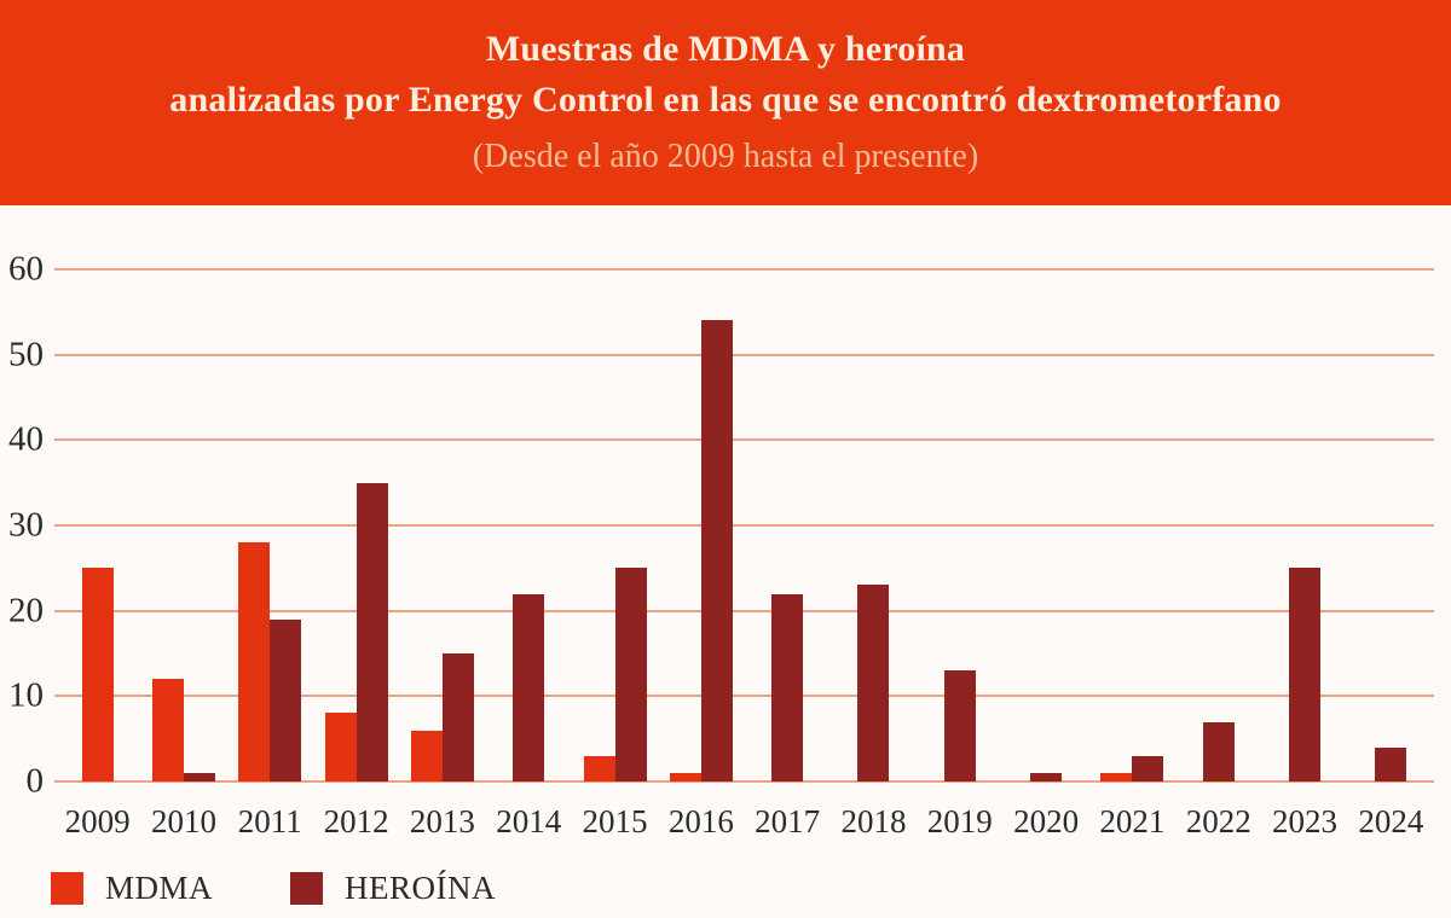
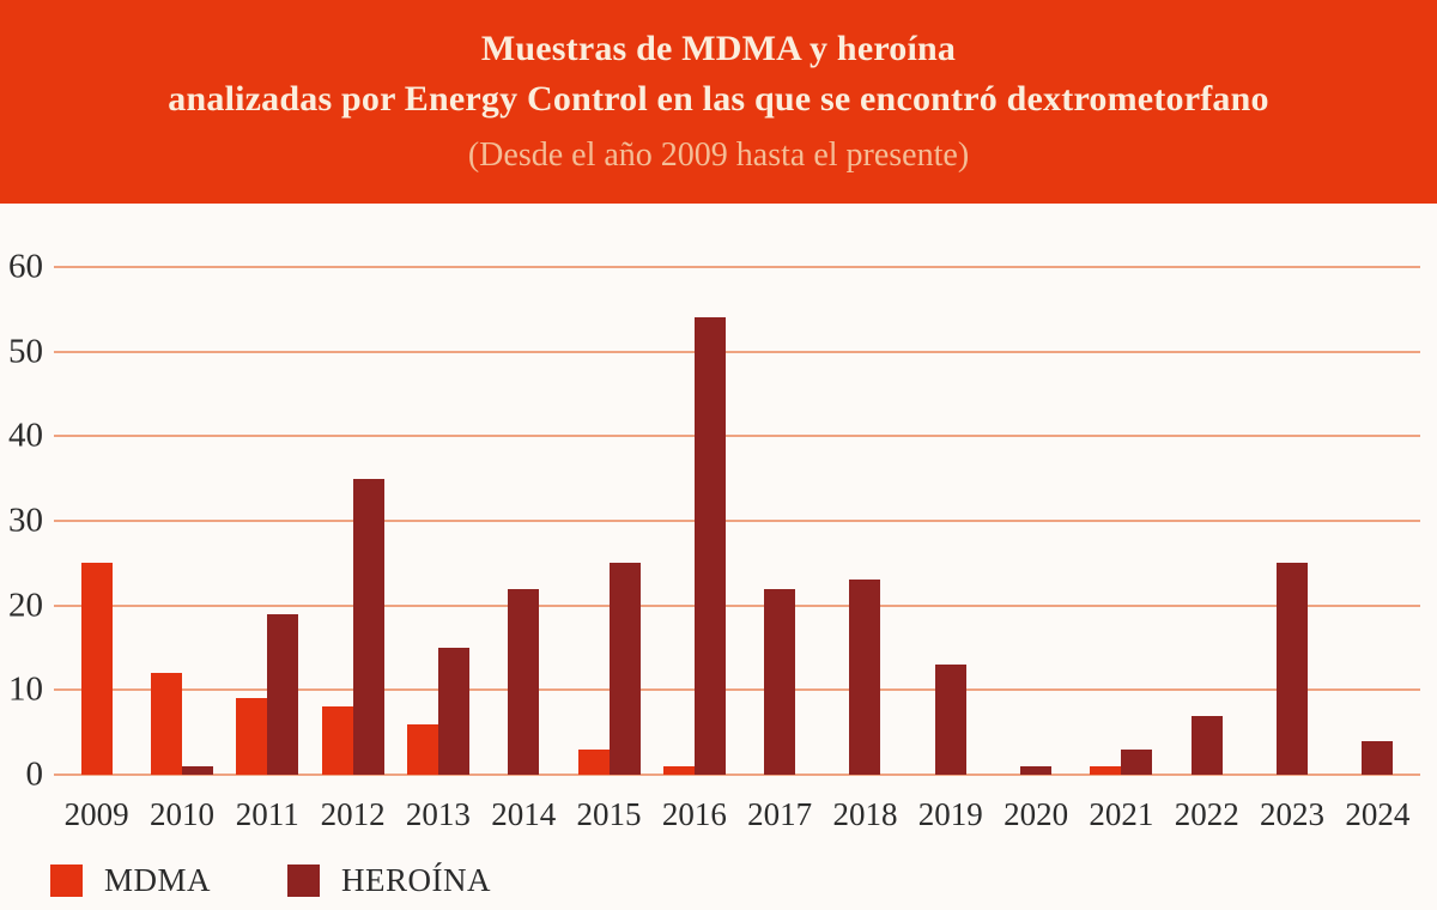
MDMA/2011: 28 -> 9
